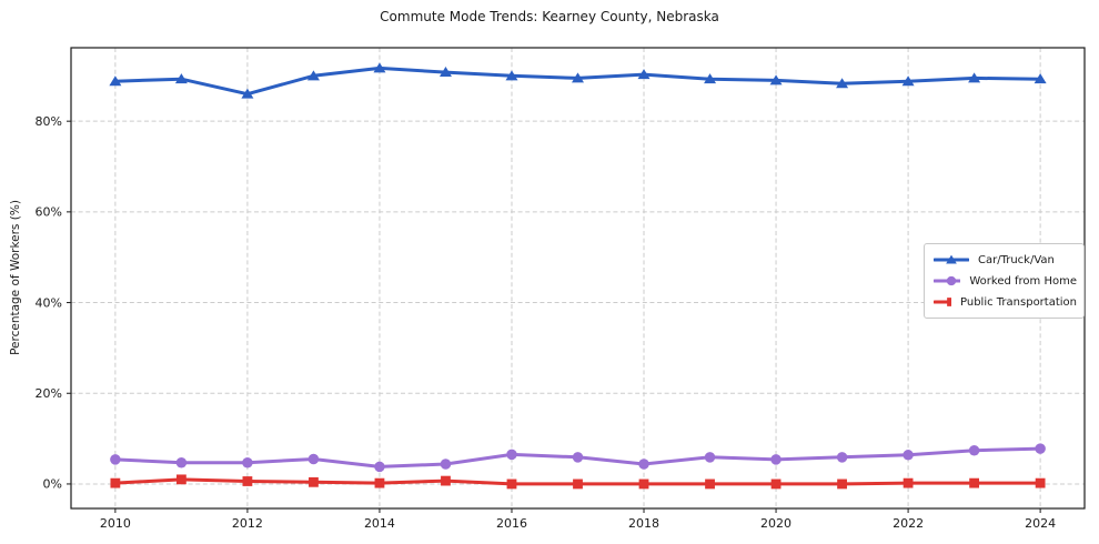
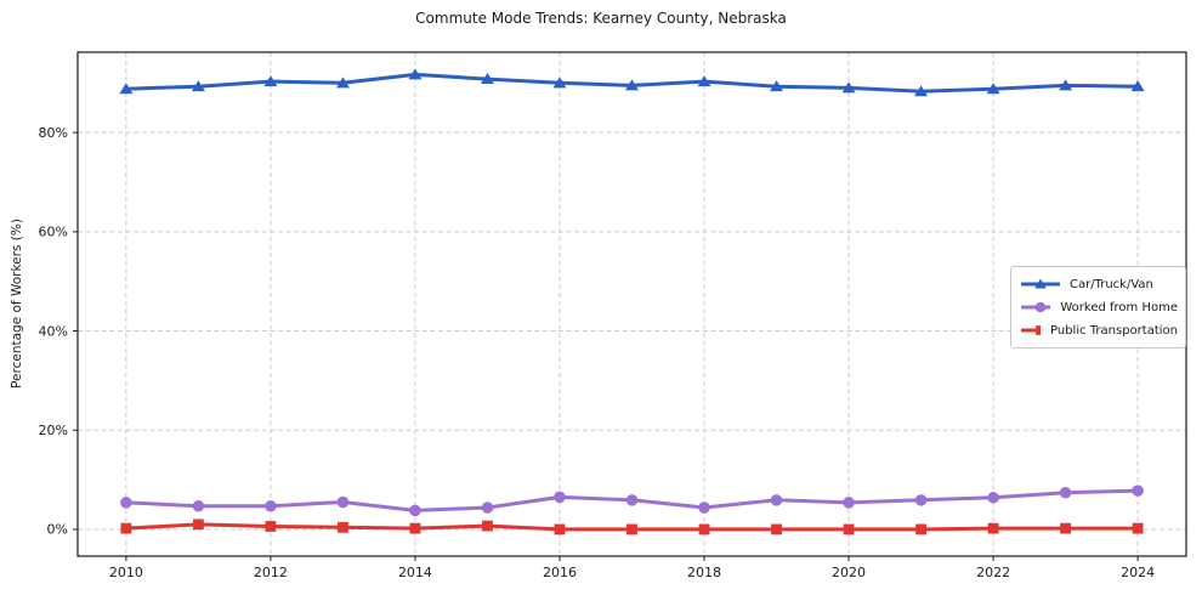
Car/Truck/Van/2012: 86% -> 90%
